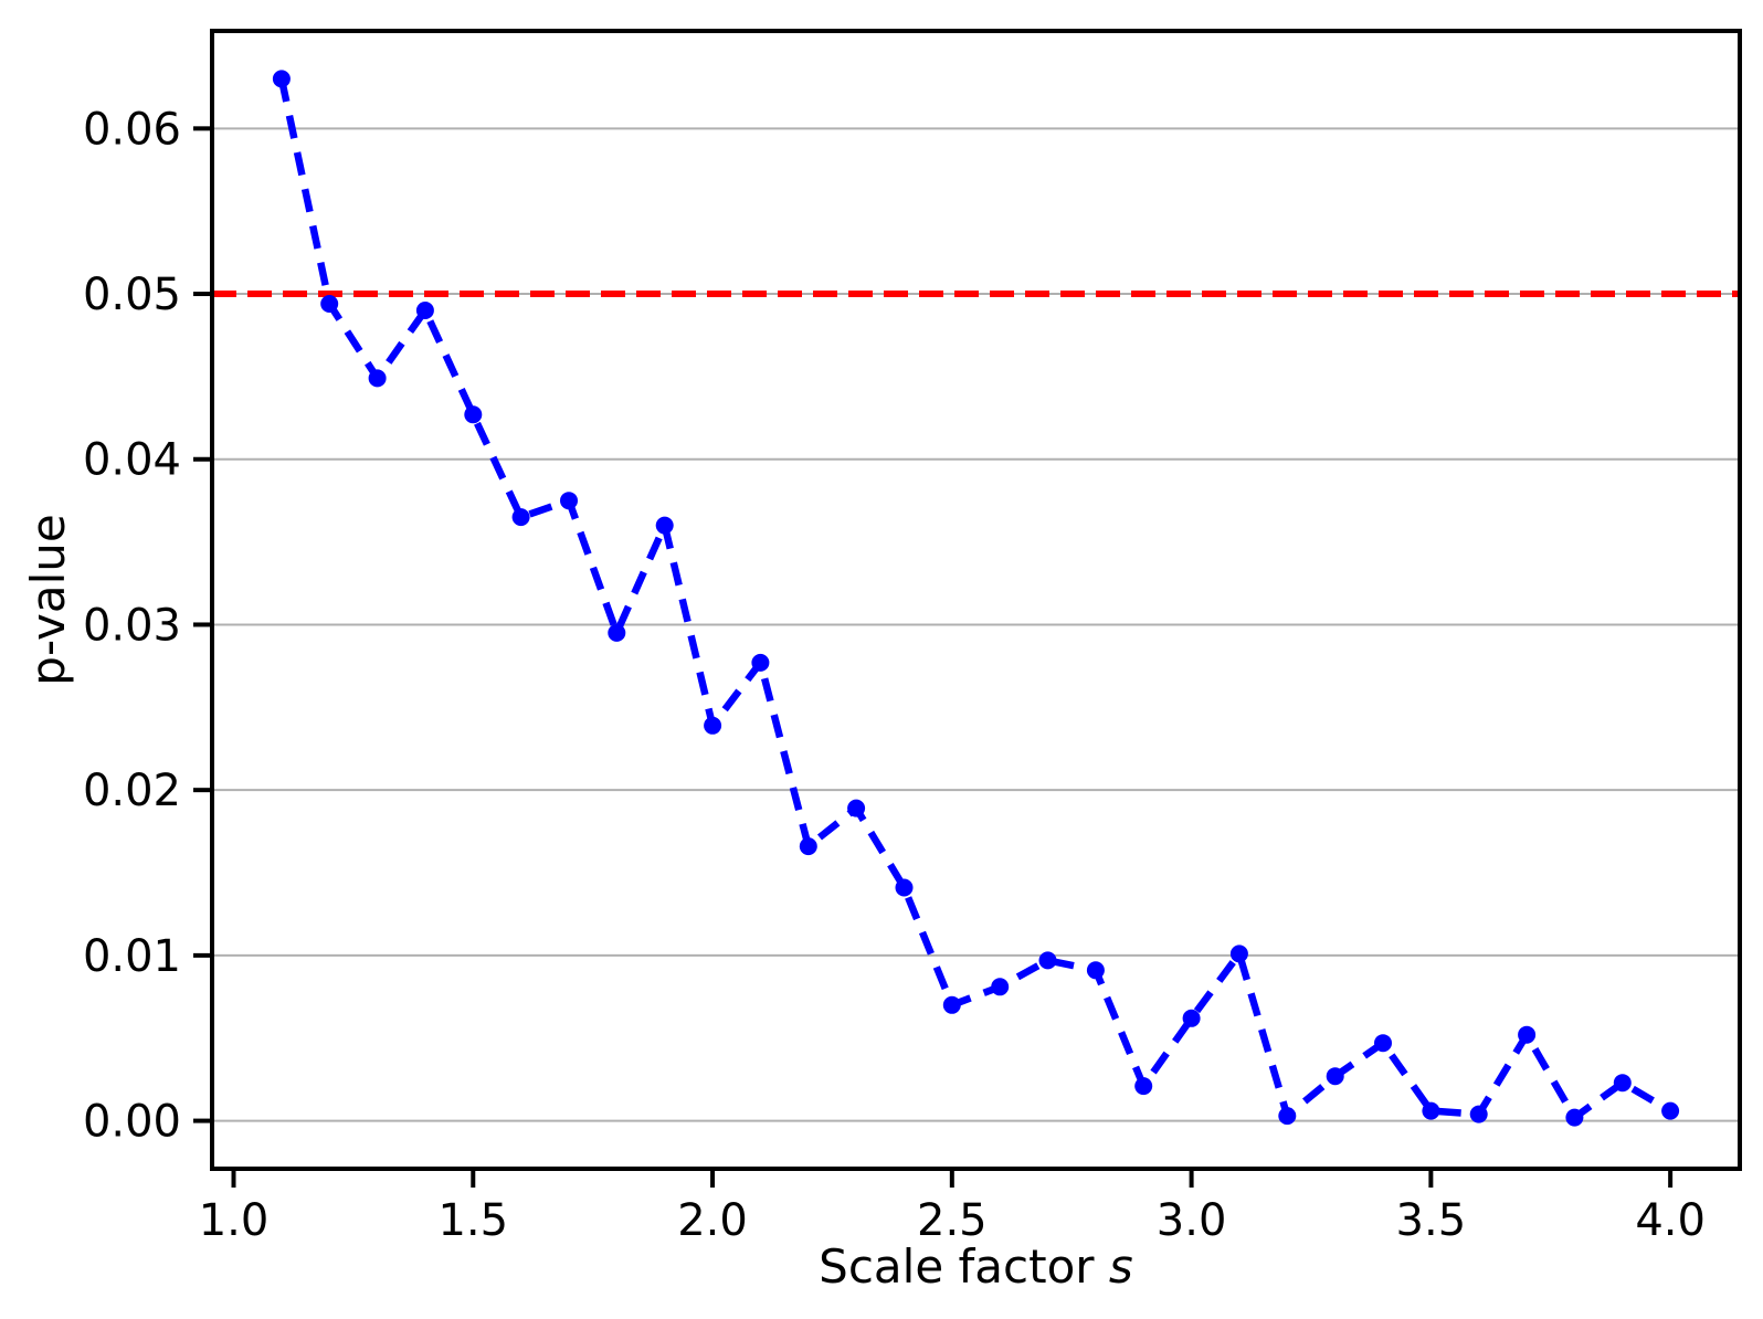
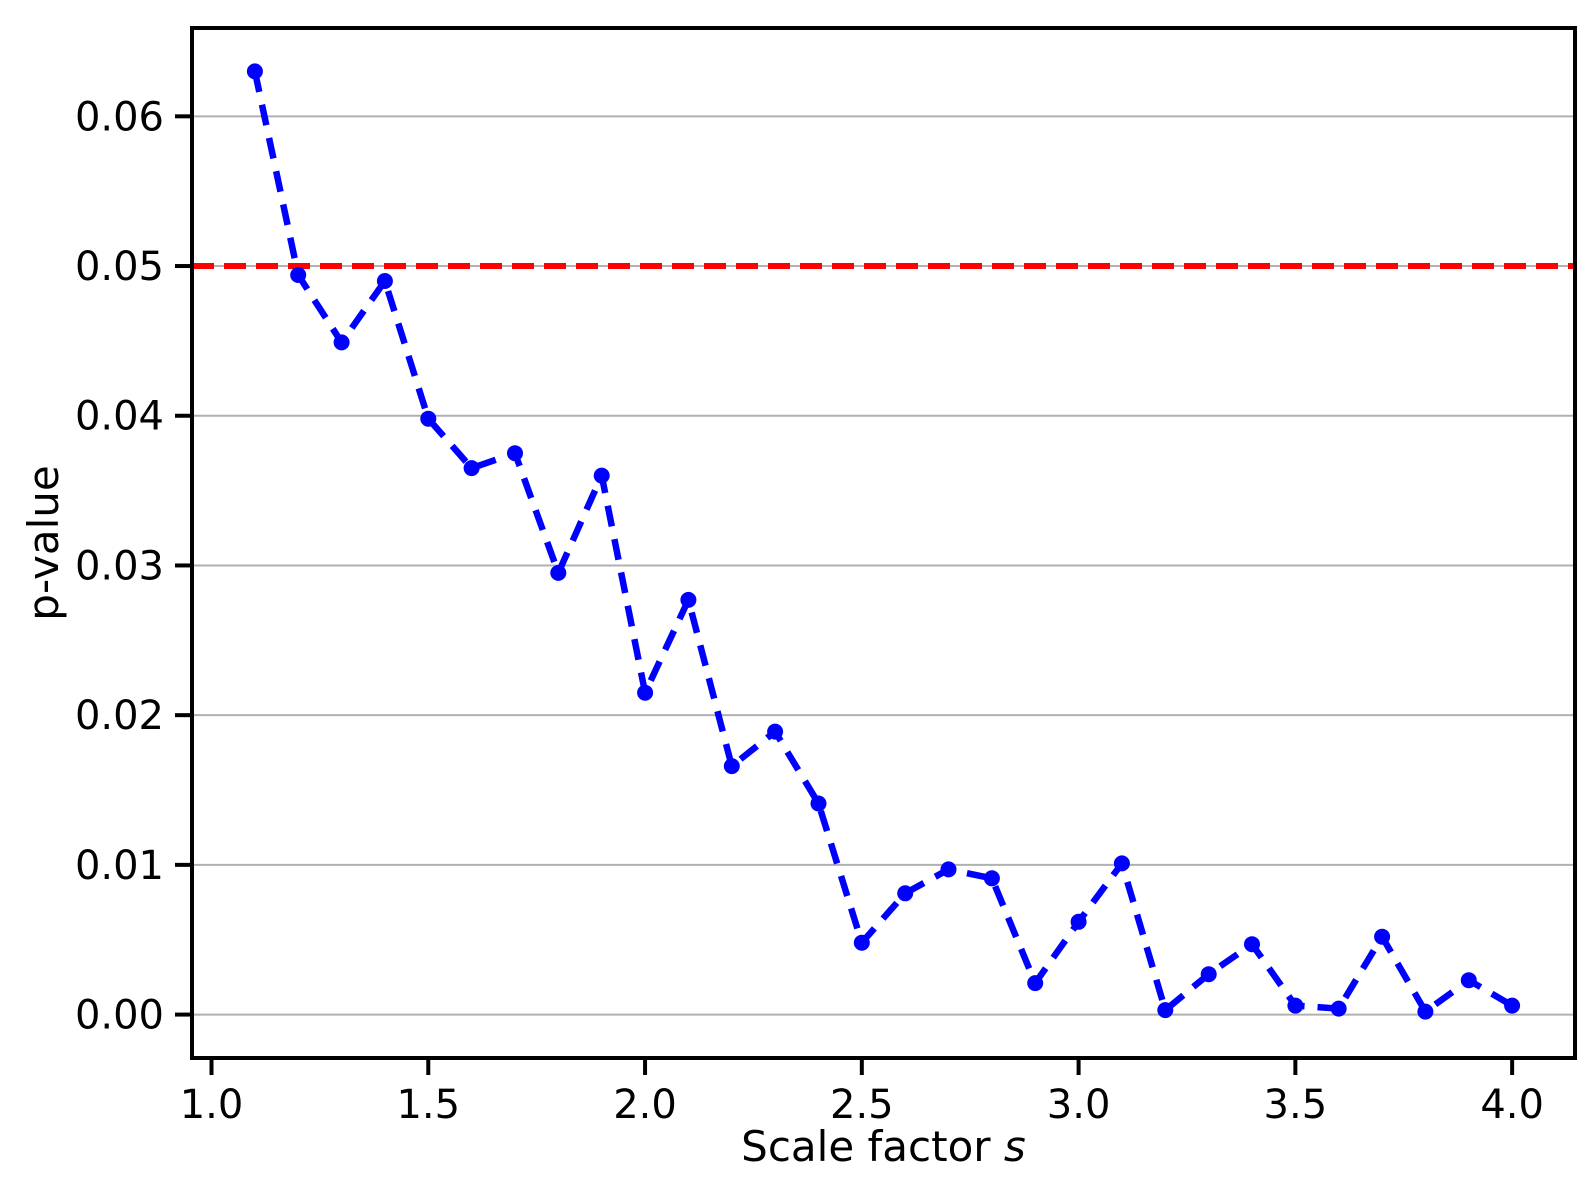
1.5: 0.0427 -> 0.0398
2.0: 0.0239 -> 0.0215
2.5: 0.0070 -> 0.0048
